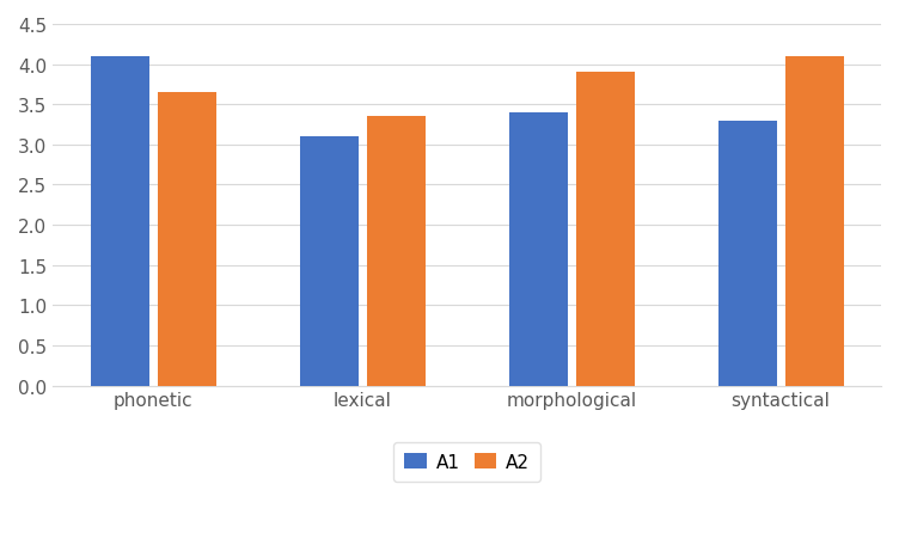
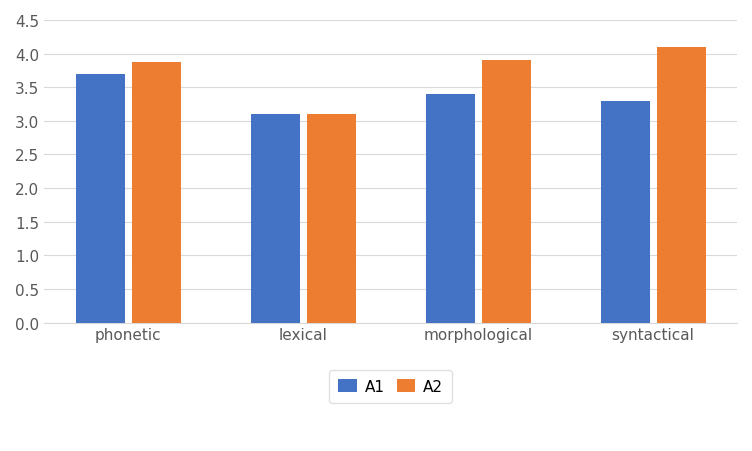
A1/phonetic: 4.1 -> 3.7
A2/phonetic: 3.65 -> 3.88
A2/lexical: 3.35 -> 3.10
